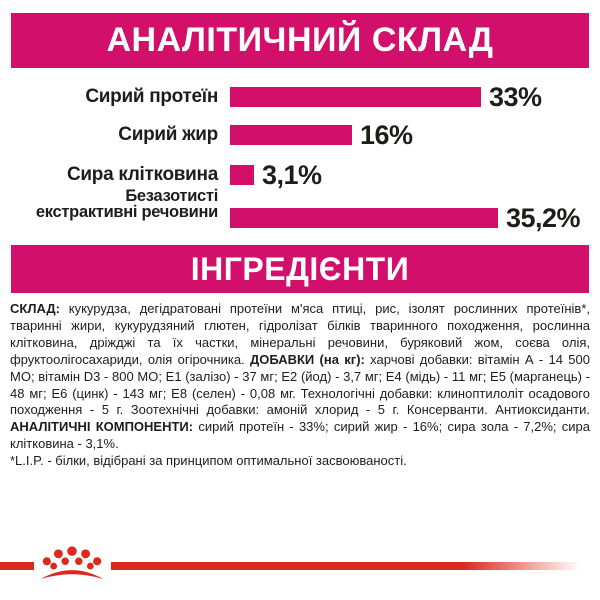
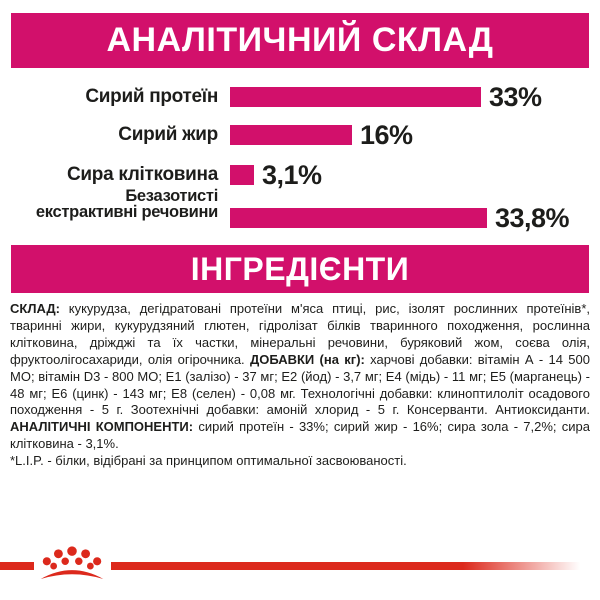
Безазотисті екстрактивні речовини: 35,2% -> 33,8%
